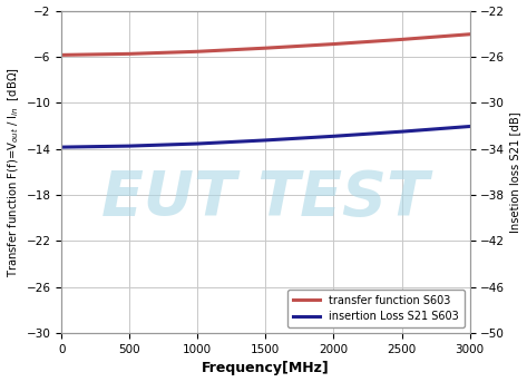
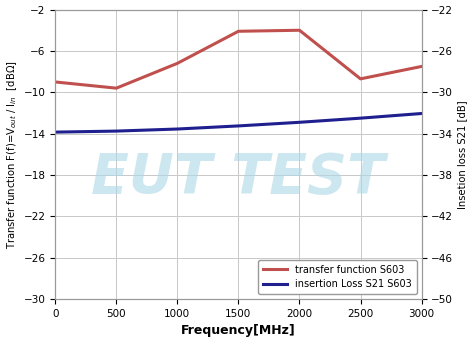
transfer function S603/0: -5.8 -> -9.0
transfer function S603/500: -5.8 -> -9.6
transfer function S603/1000: -5.5 -> -7.2
transfer function S603/1500: -5.2 -> -4.1
transfer function S603/2000: -4.9 -> -4.0
transfer function S603/2500: -4.5 -> -8.7
transfer function S603/3000: -4.0 -> -7.5
